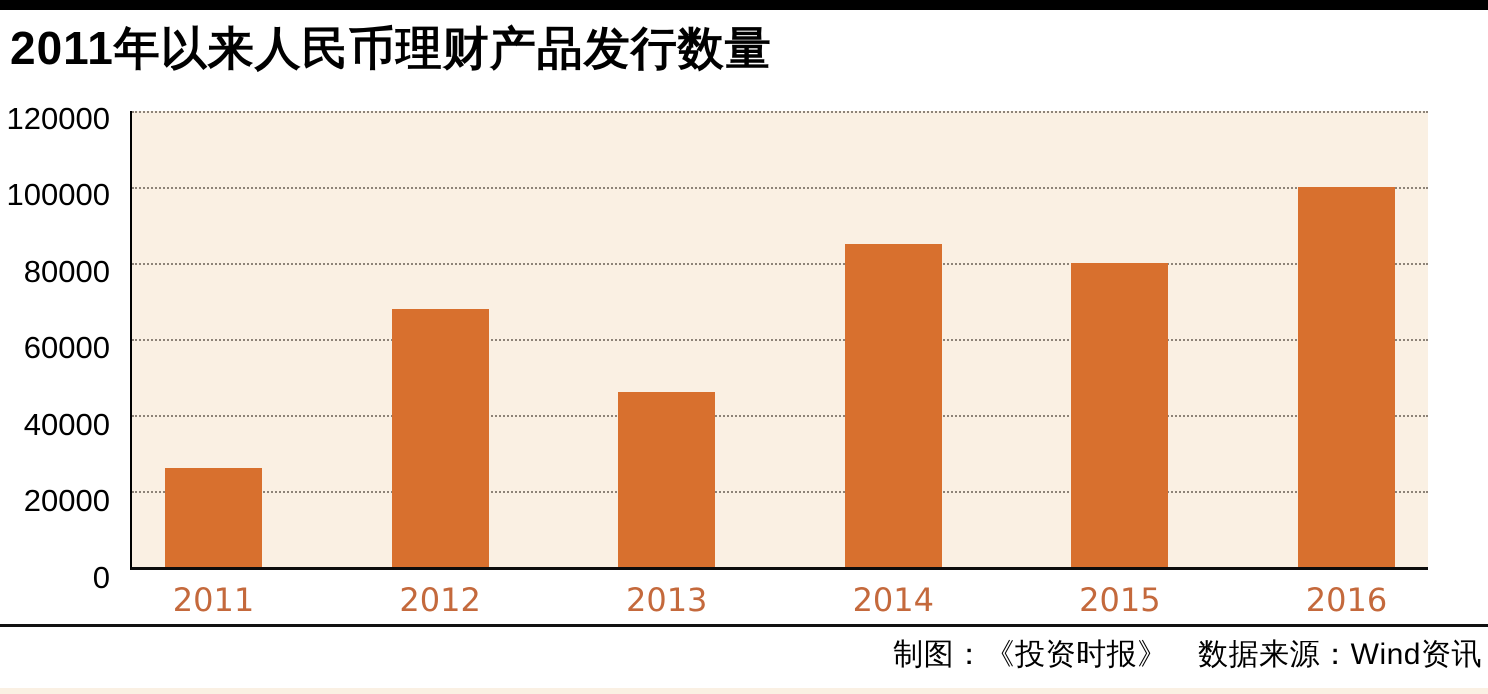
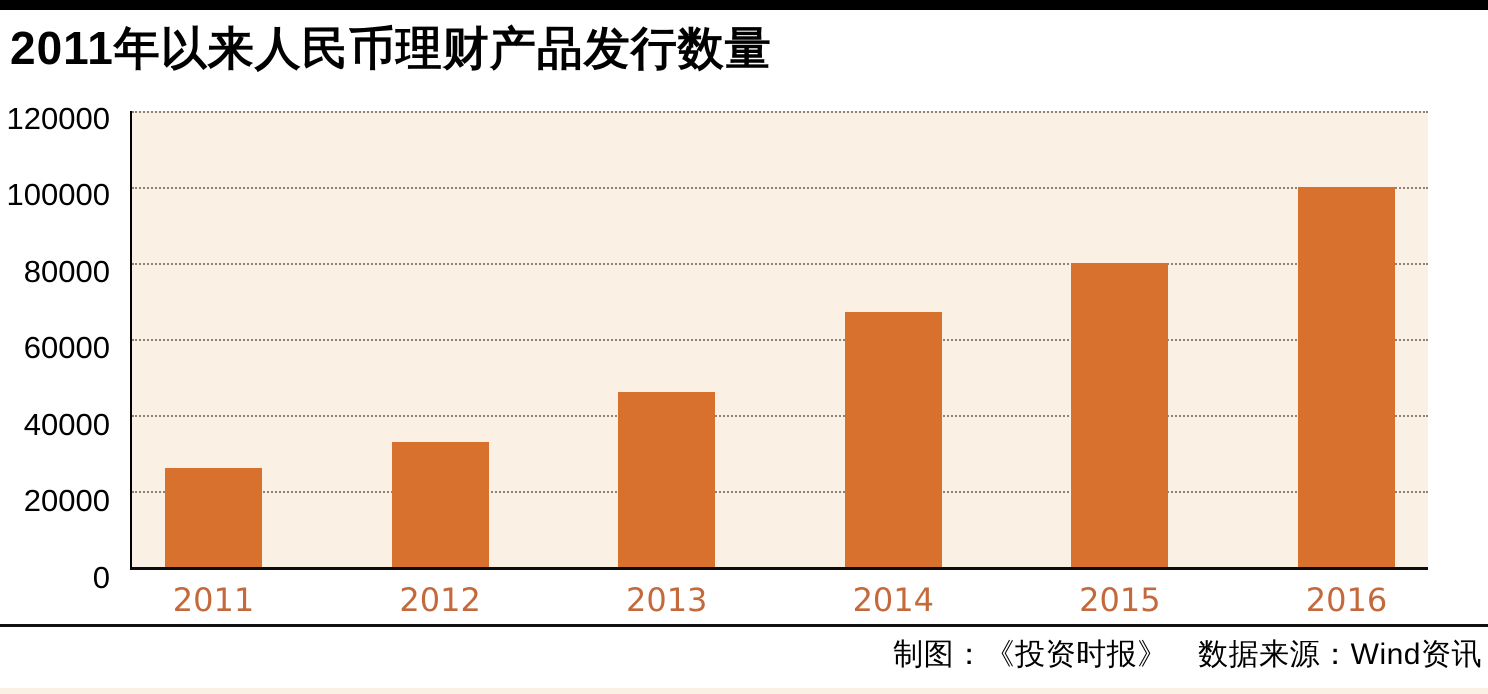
2012: 68000 -> 33000
2014: 85000 -> 67000
